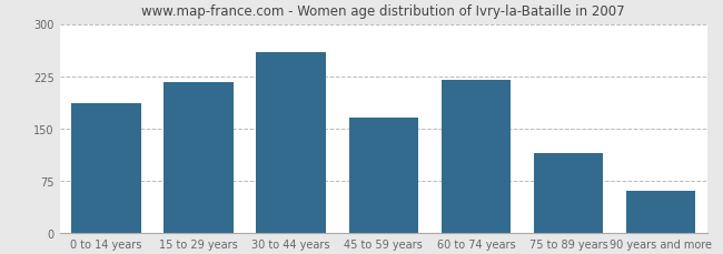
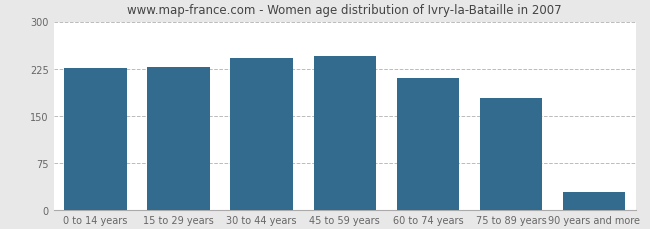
0 to 14 years: 186 -> 226
15 to 29 years: 216 -> 228
30 to 44 years: 260 -> 242
45 to 59 years: 166 -> 245
60 to 74 years: 220 -> 210
75 to 89 years: 114 -> 178
90 years and more: 60 -> 28
